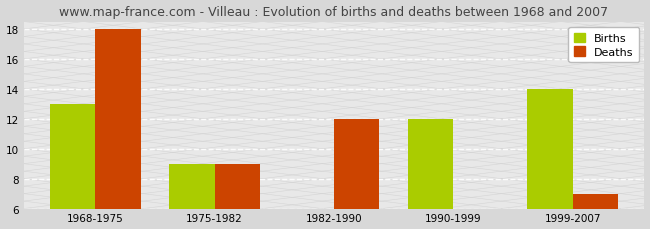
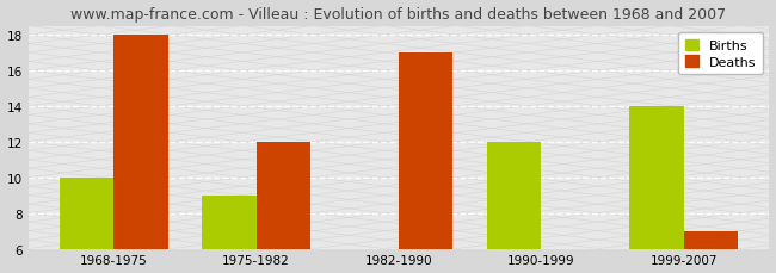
Births/1968-1975: 13 -> 10
Deaths/1975-1982: 9 -> 12
Deaths/1982-1990: 12 -> 17
